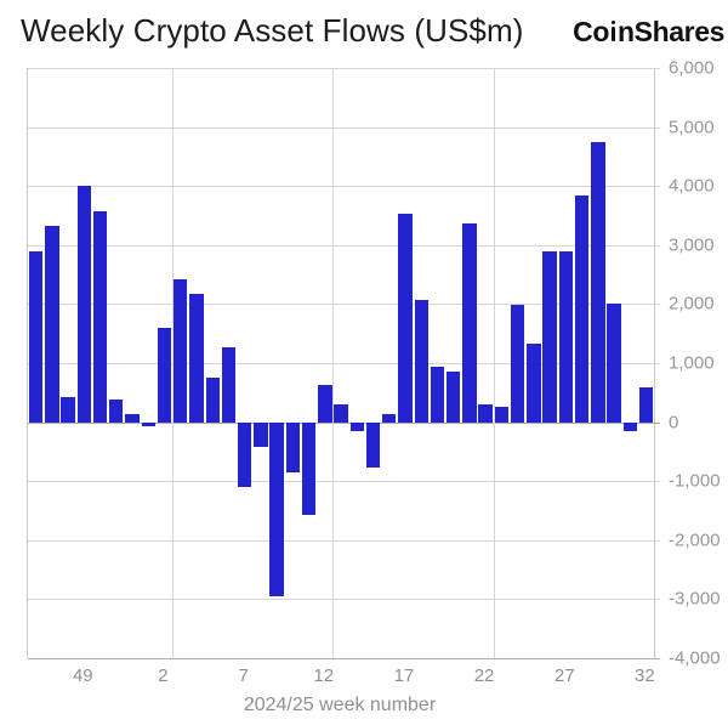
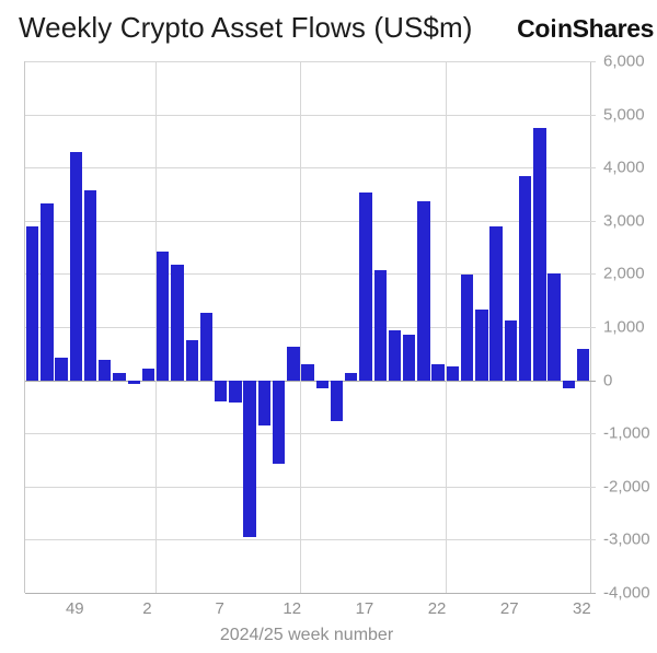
49: 4000 -> 4300
2: 1600 -> 200
7: -1100 -> -400
27: 2900 -> 1100
